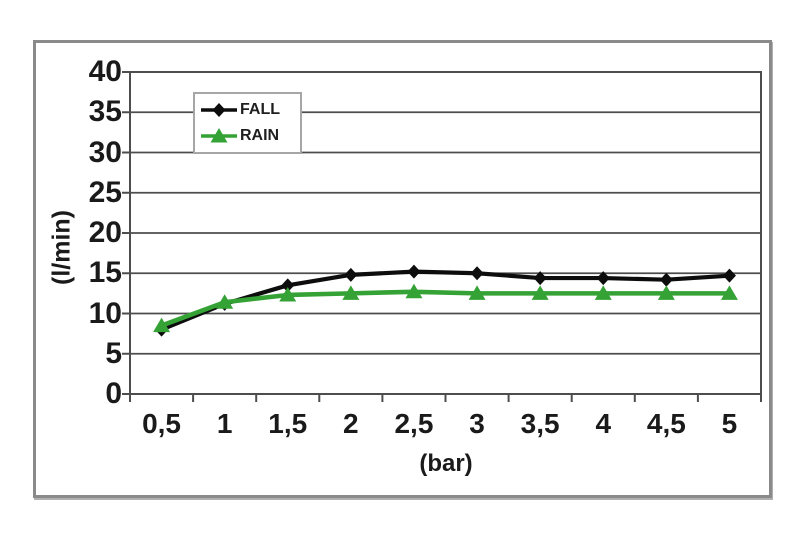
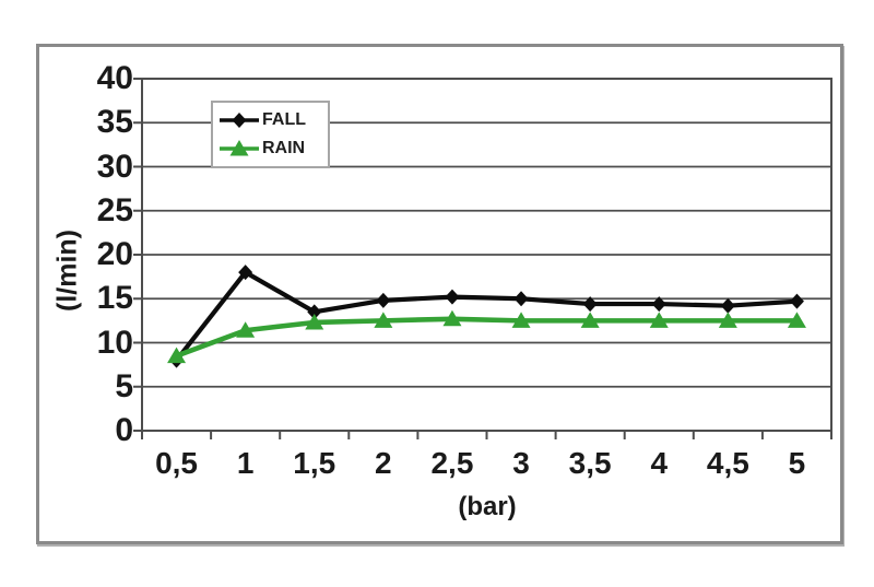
FALL/1: 11 -> 18
